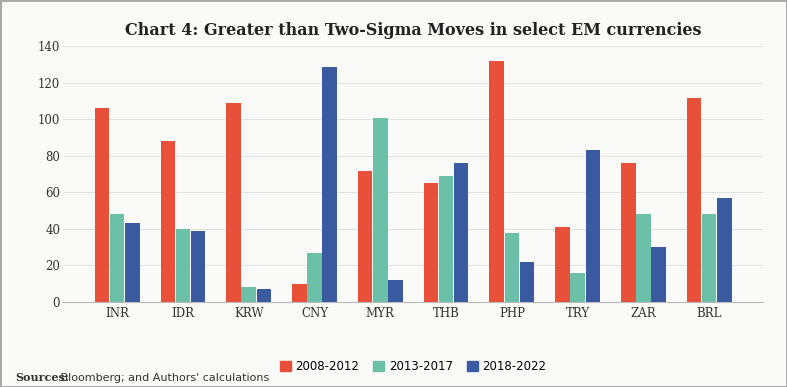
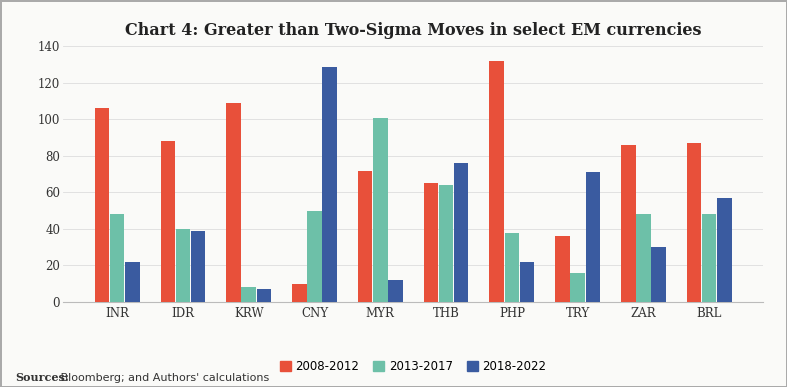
2018-2022/INR: 43 -> 22
2013-2017/CNY: 27 -> 50
2013-2017/THB: 69 -> 64
2008-2012/TRY: 41 -> 36
2018-2022/TRY: 83 -> 71
2008-2012/ZAR: 76 -> 86
2008-2012/BRL: 112 -> 87
